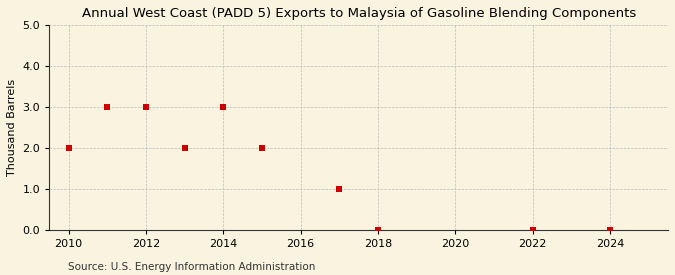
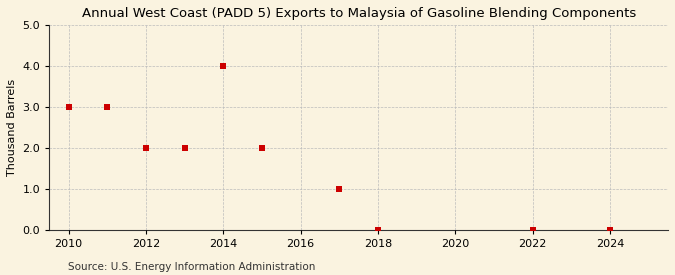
2010: 2 -> 3
2012: 3 -> 2
2014: 3 -> 4
